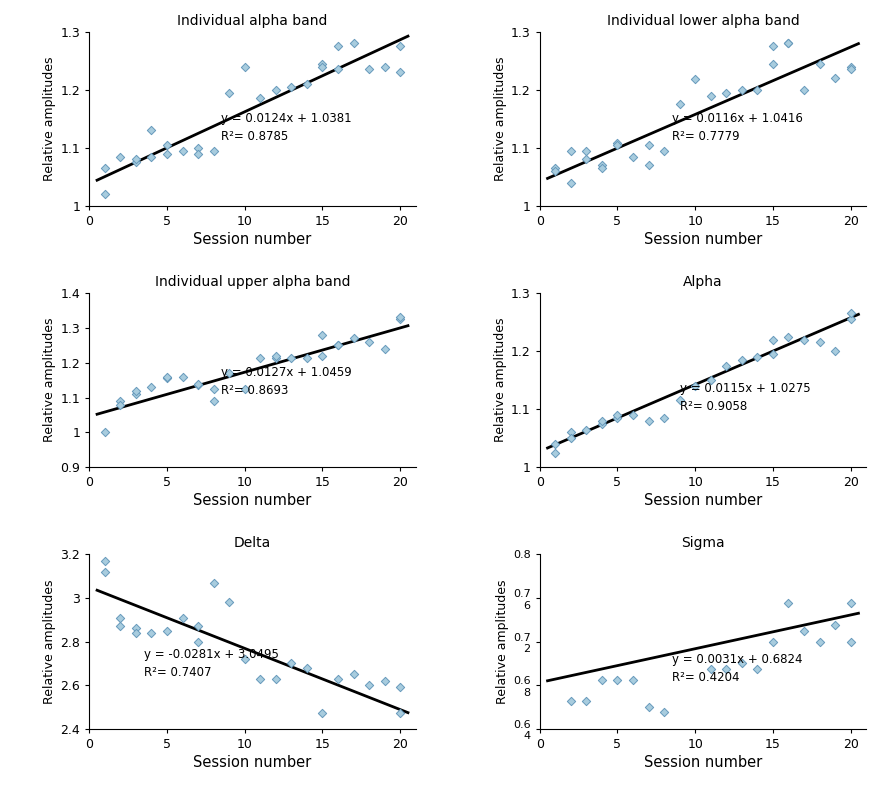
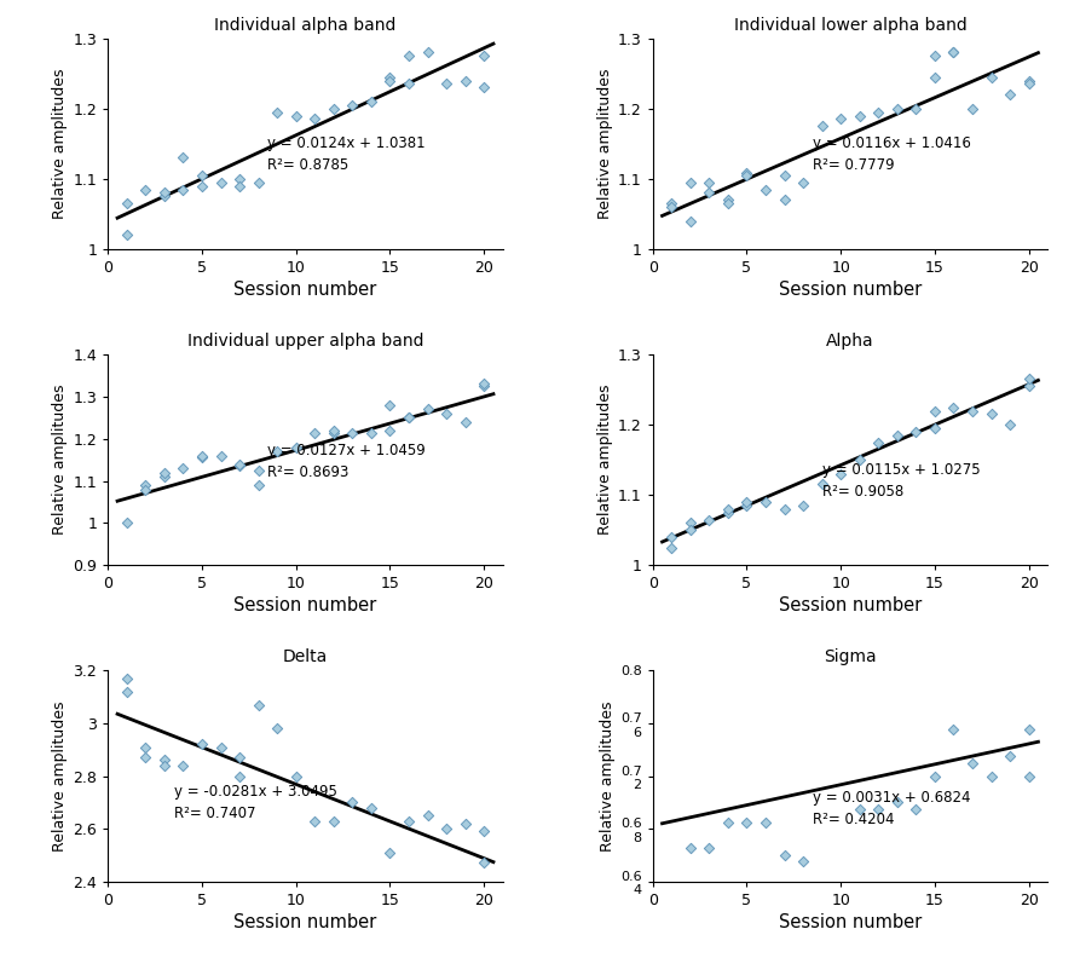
Individual alpha band/10: 1.240 -> 1.190
Individual lower alpha band/10: 1.218 -> 1.185
Individual upper alpha band/10: 1.125 -> 1.180
Alpha/10: 1.140 -> 1.130
Delta/5: 2.85 -> 2.92
Delta/10: 2.72 -> 2.80
Delta/15: 2.47 -> 2.51
